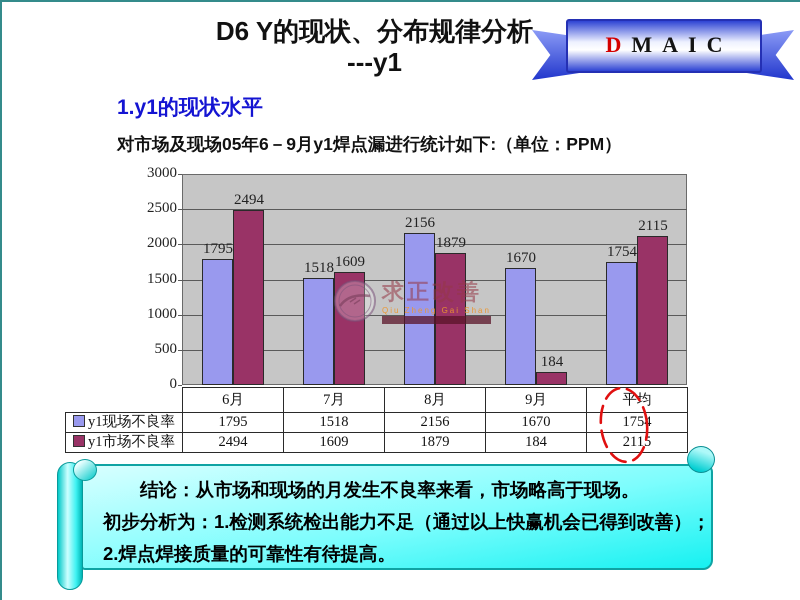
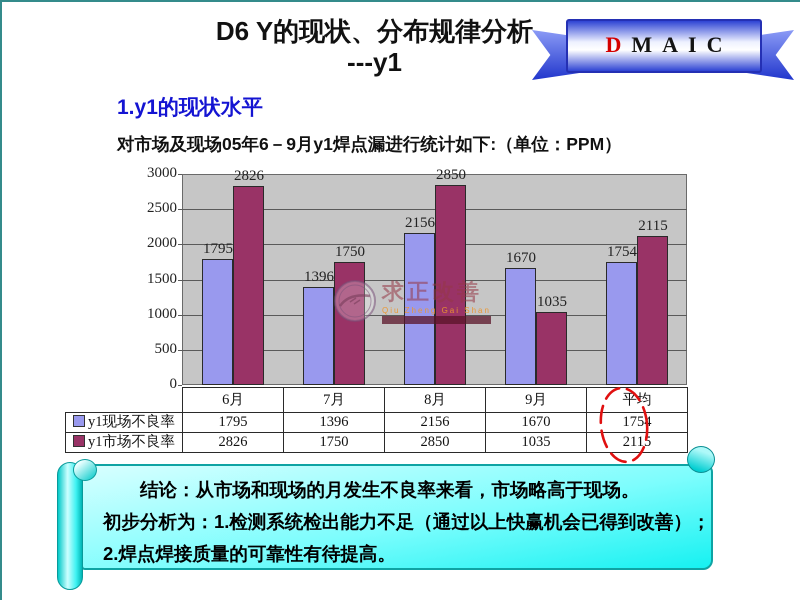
y1市场不良率/6月: 2494 -> 2826
y1现场不良率/7月: 1518 -> 1396
y1市场不良率/7月: 1609 -> 1750
y1市场不良率/8月: 1879 -> 2850
y1市场不良率/9月: 184 -> 1035
